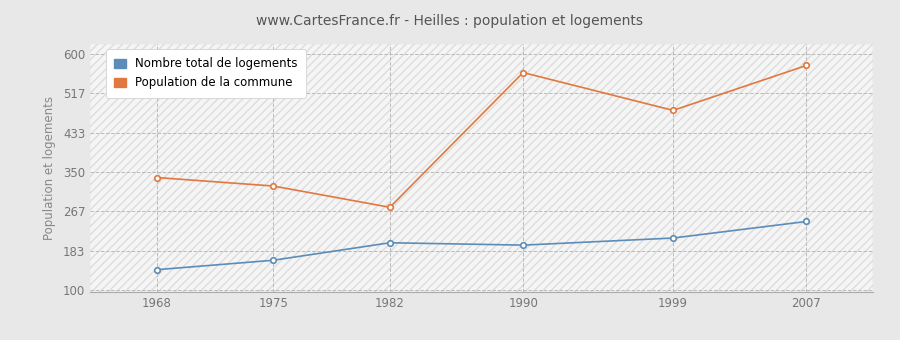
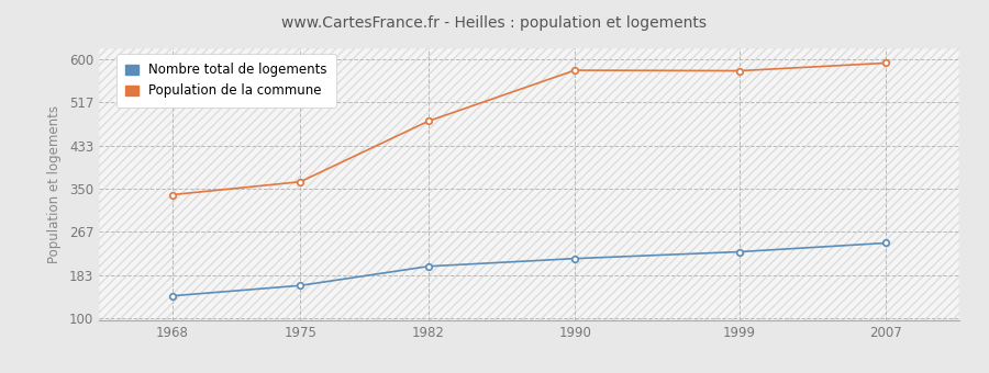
Population de la commune/1975: 320 -> 363
Population de la commune/1982: 275 -> 480
Nombre total de logements/1990: 195 -> 215
Population de la commune/1990: 560 -> 578
Nombre total de logements/1999: 210 -> 228
Population de la commune/1999: 480 -> 577
Population de la commune/2007: 575 -> 592
